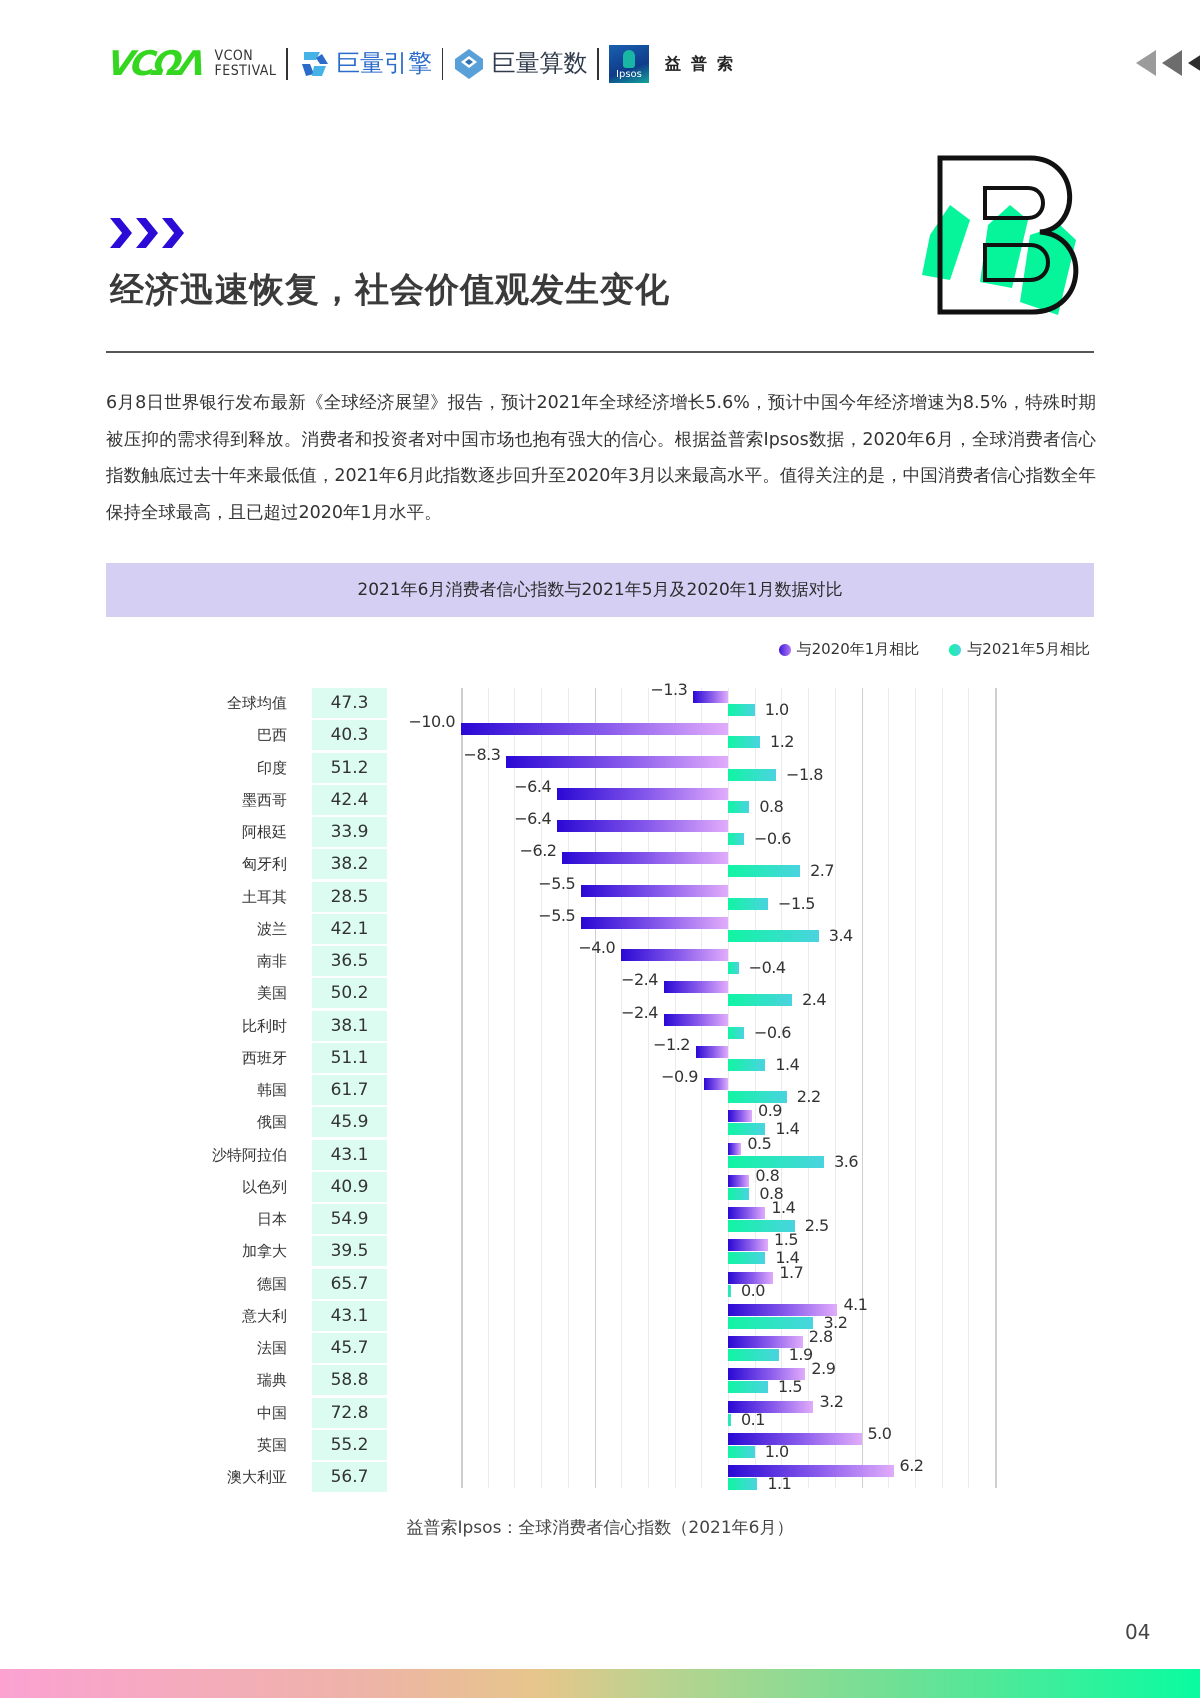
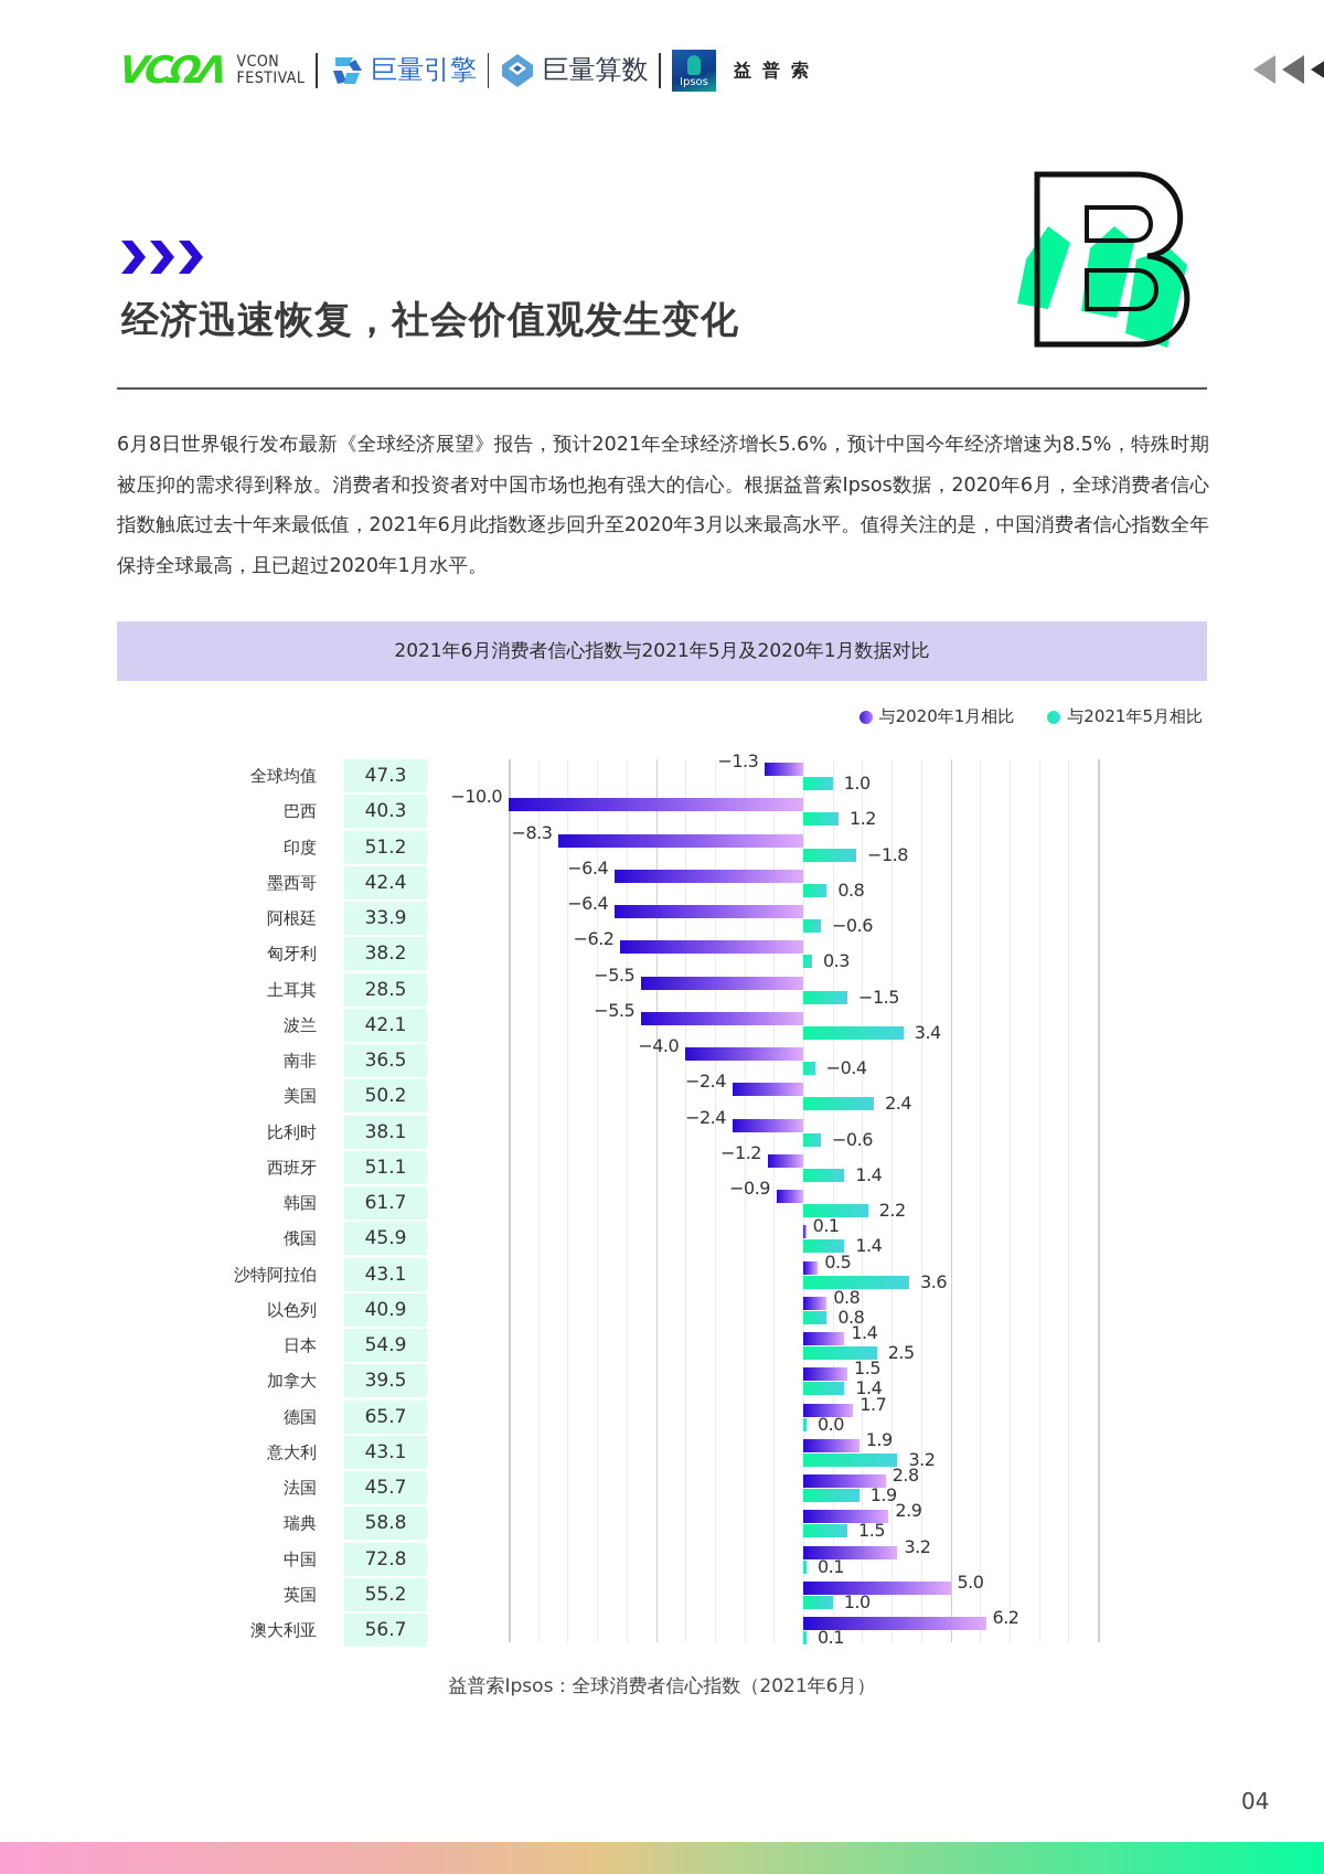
与2021年5月相比/匈牙利: 2.7 -> 0.3
与2020年1月相比/俄国: 0.9 -> 0.1
与2020年1月相比/意大利: 4.1 -> 1.9
与2021年5月相比/澳大利亚: 1.1 -> 0.1
